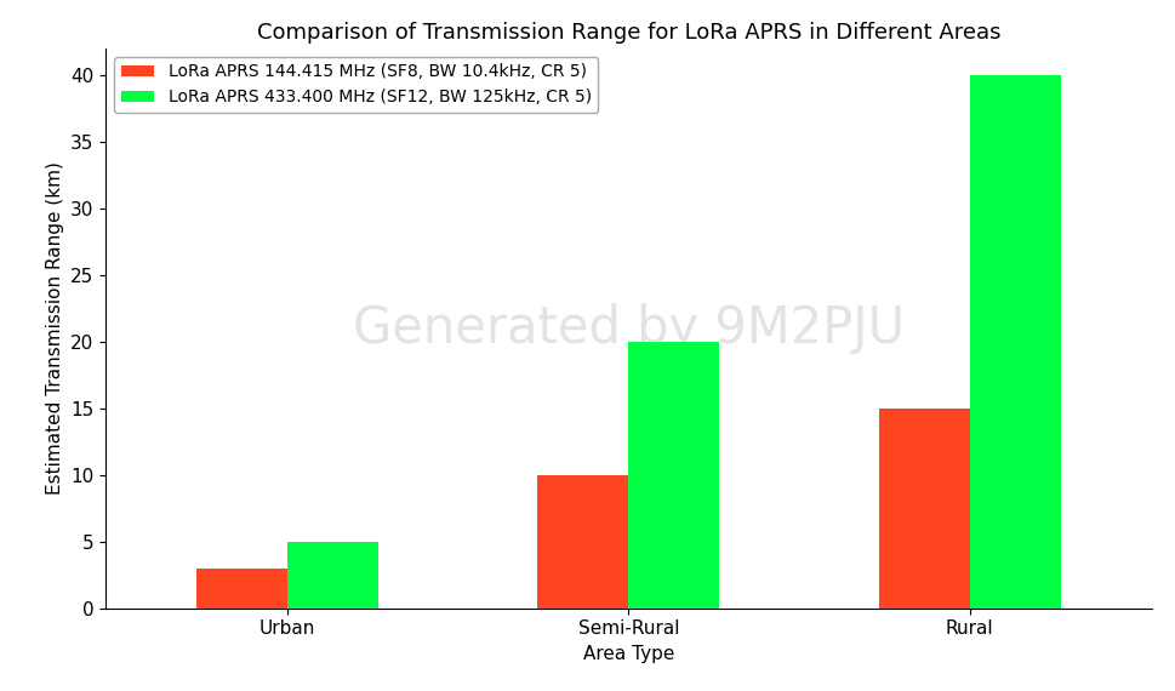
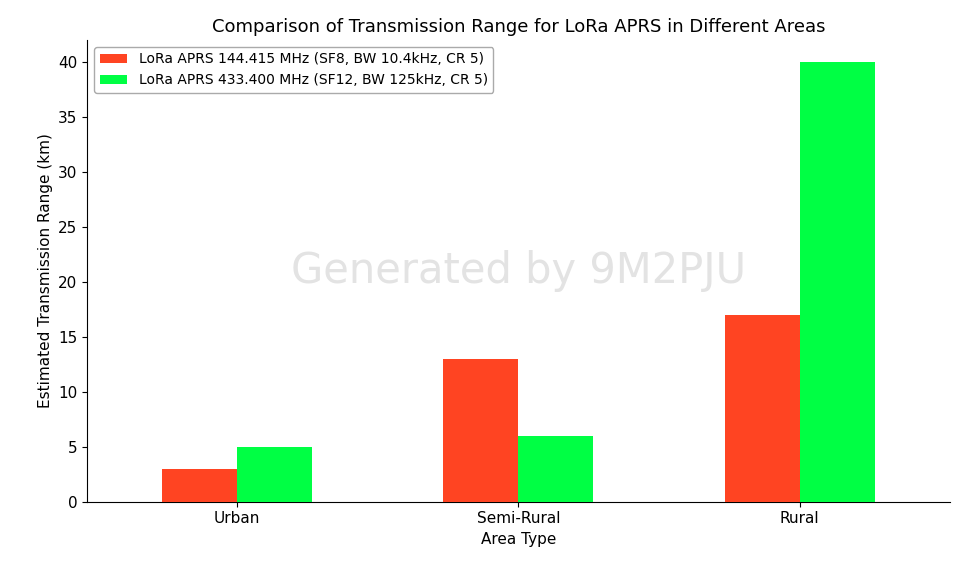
LoRa APRS 144.415 MHz (SF8, BW 10.4kHz, CR 5)/Semi-Rural: 10 -> 13
LoRa APRS 433.400 MHz (SF12, BW 125kHz, CR 5)/Semi-Rural: 20 -> 6
LoRa APRS 144.415 MHz (SF8, BW 10.4kHz, CR 5)/Rural: 15 -> 17
